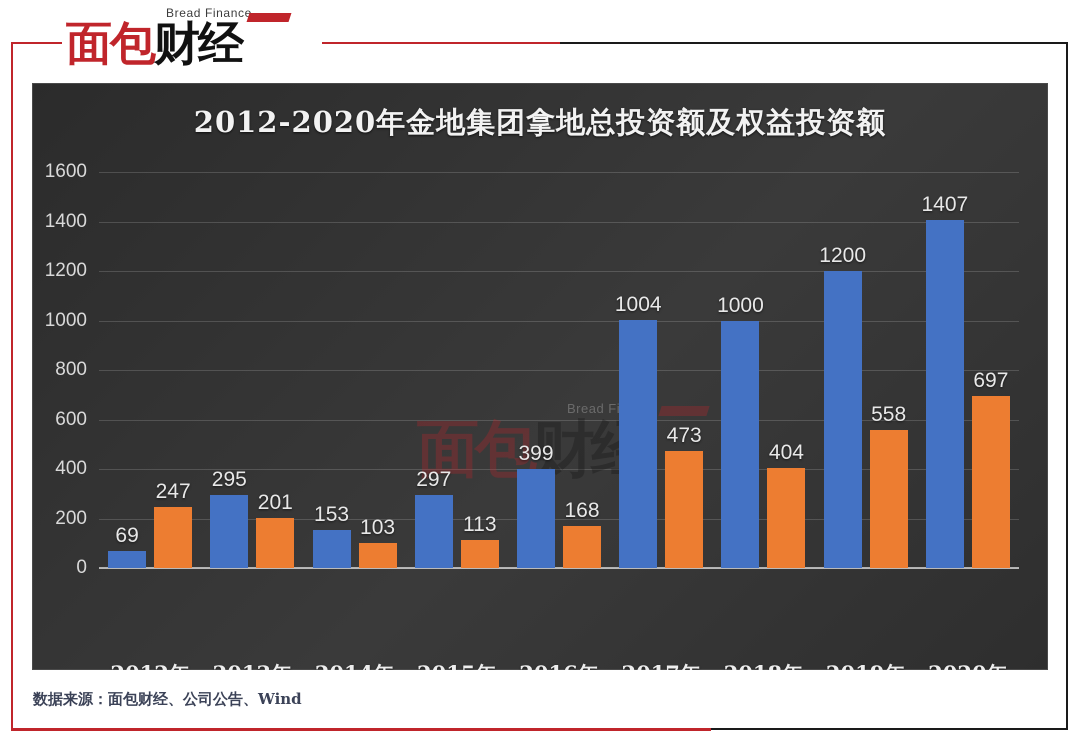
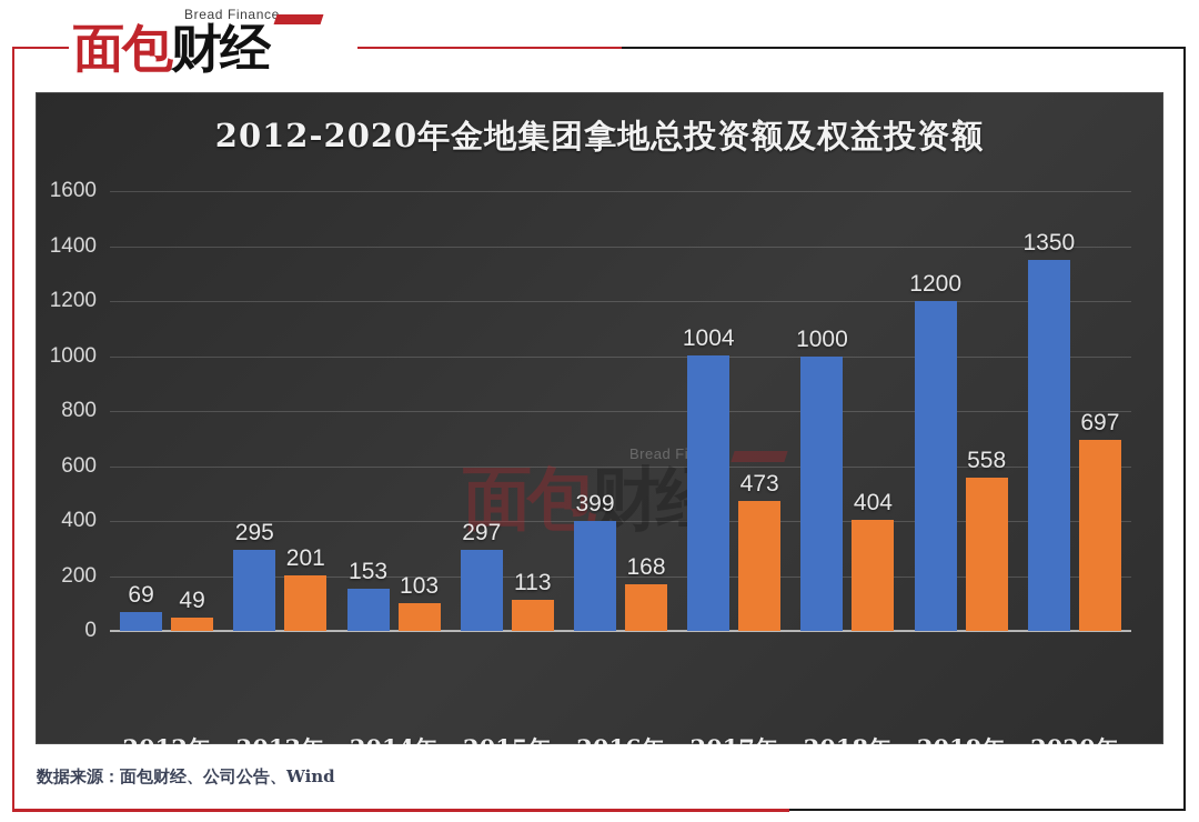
权益投资额（亿元）/2012年: 247 -> 49
总投资额（亿元）/2020年: 1407 -> 1350
